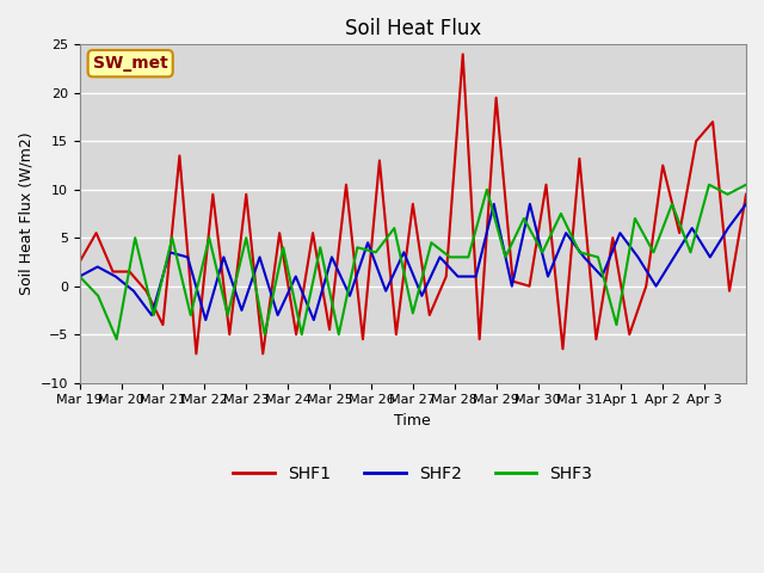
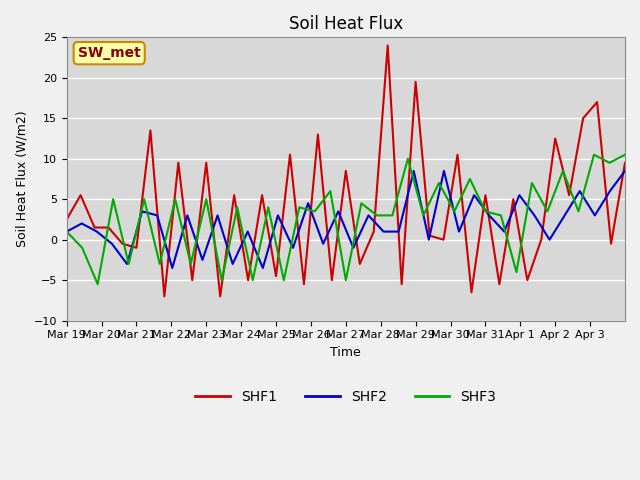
SHF1/Mar 21: -4.0 -> -1.0
SHF3/Mar 27: -2.8 -> -5.0
SHF1/Mar 31: 13.2 -> 5.5
